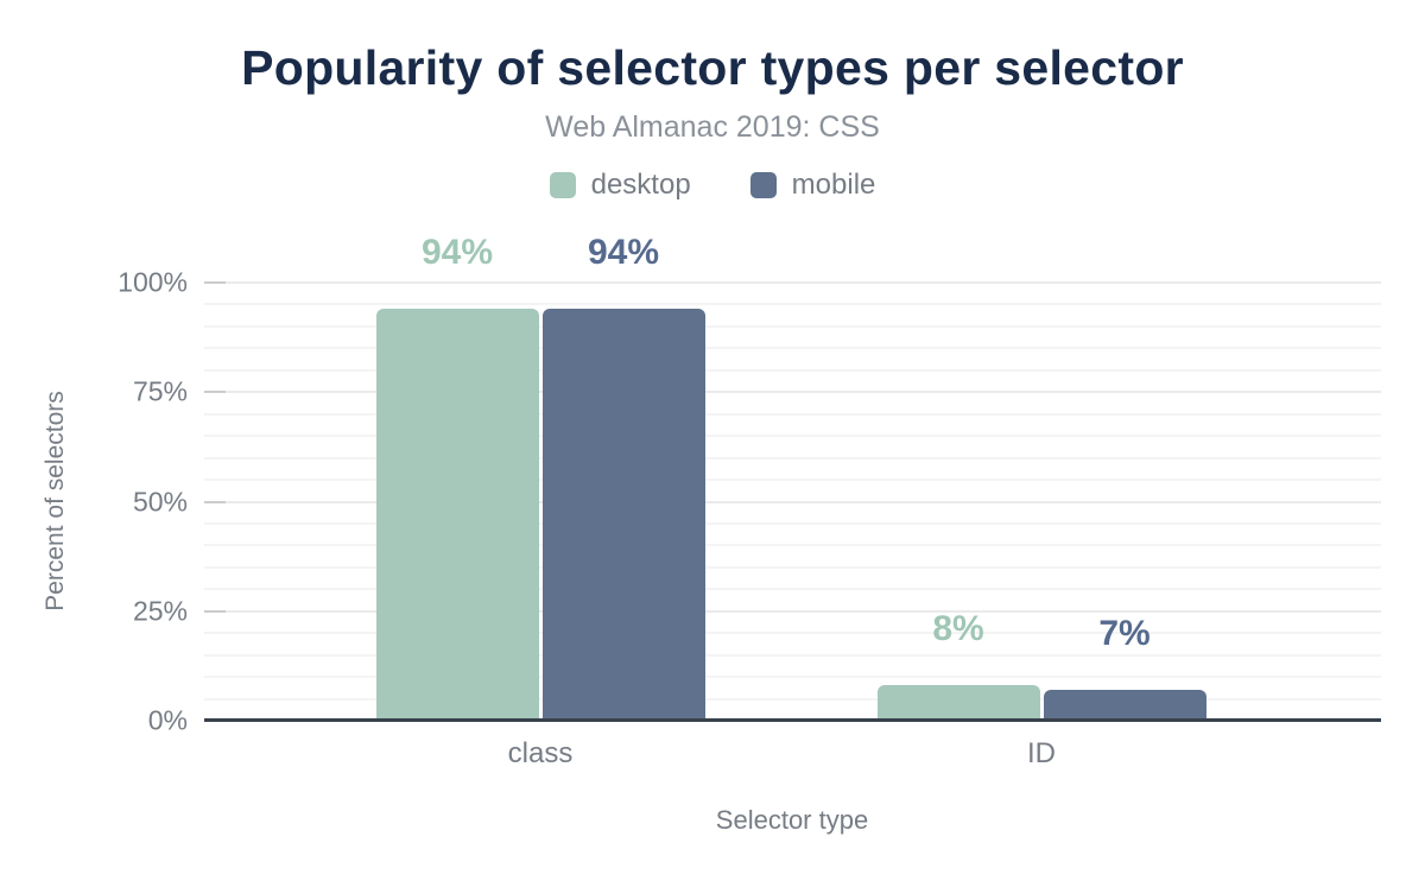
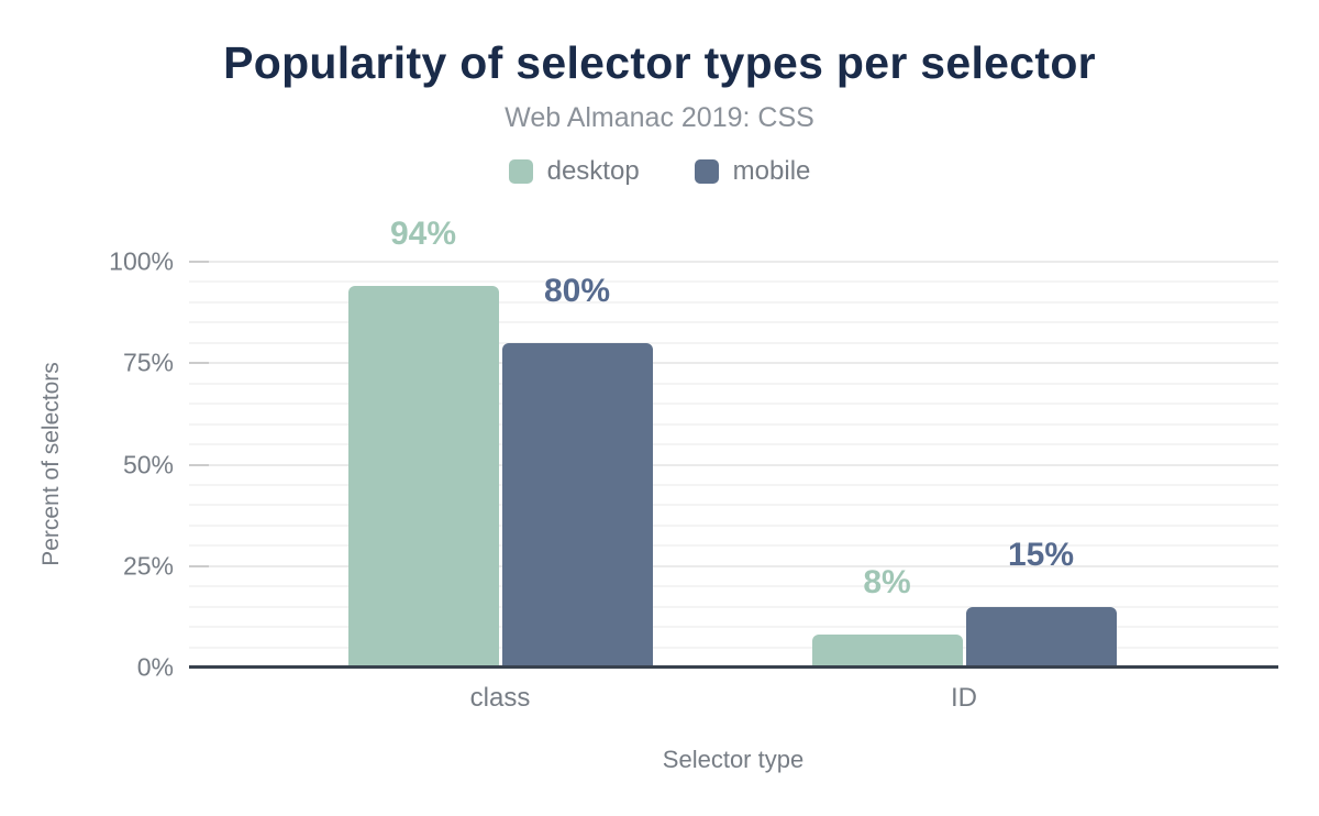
mobile/class: 94% -> 80%
mobile/ID: 7% -> 15%
